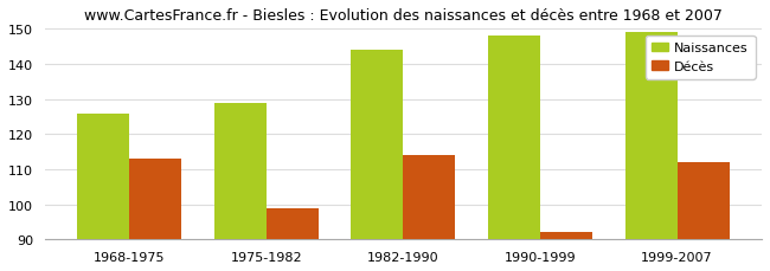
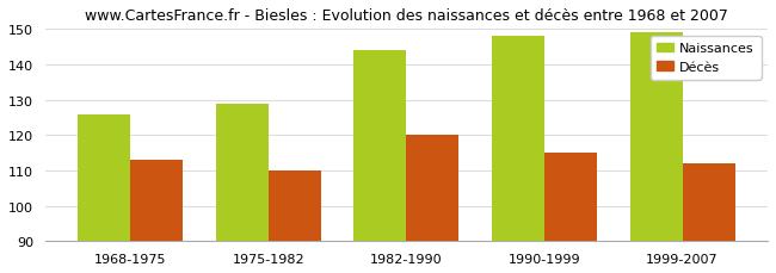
Décès/1975-1982: 99 -> 110
Décès/1982-1990: 114 -> 120
Décès/1990-1999: 92 -> 115
